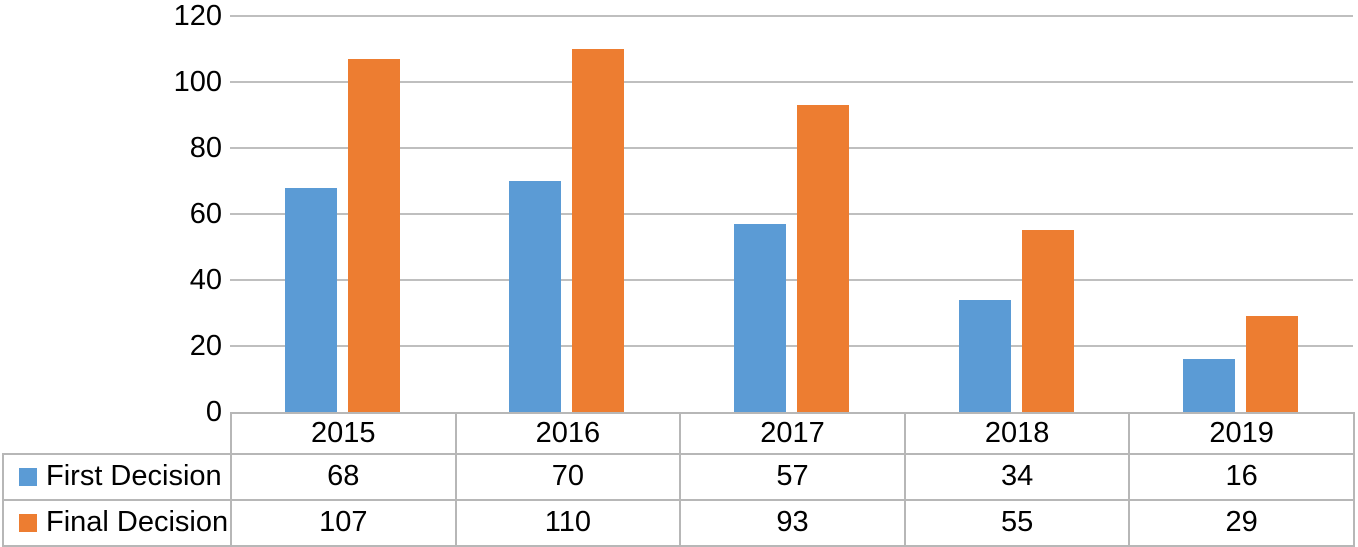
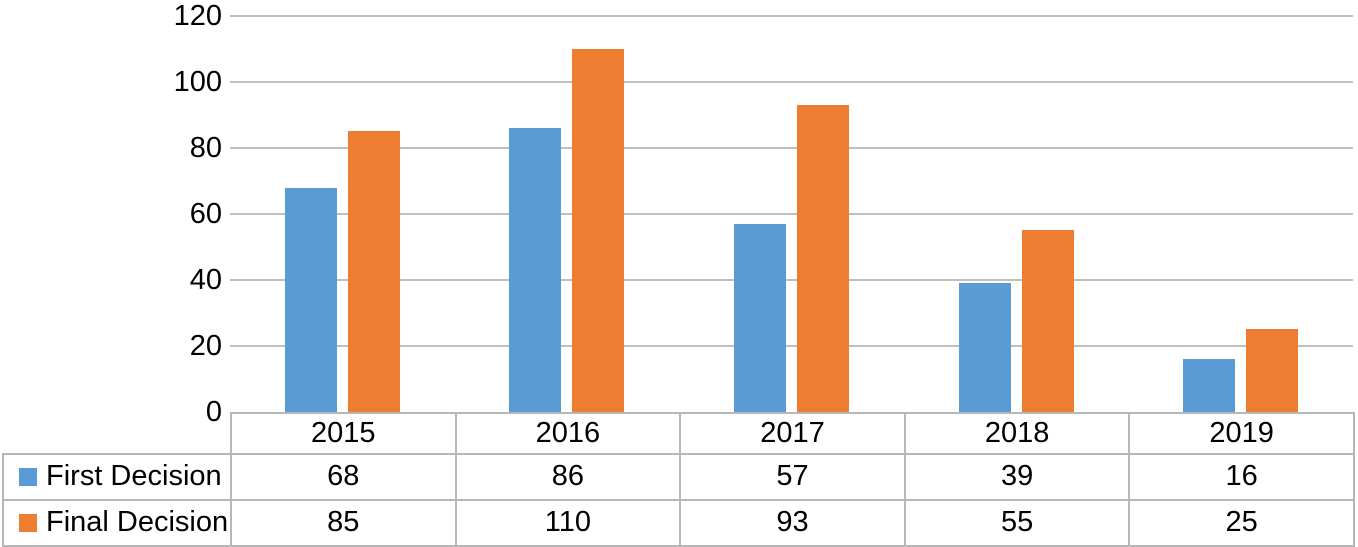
Final Decision/2015: 107 -> 85
First Decision/2016: 70 -> 86
First Decision/2018: 34 -> 39
Final Decision/2019: 29 -> 25
